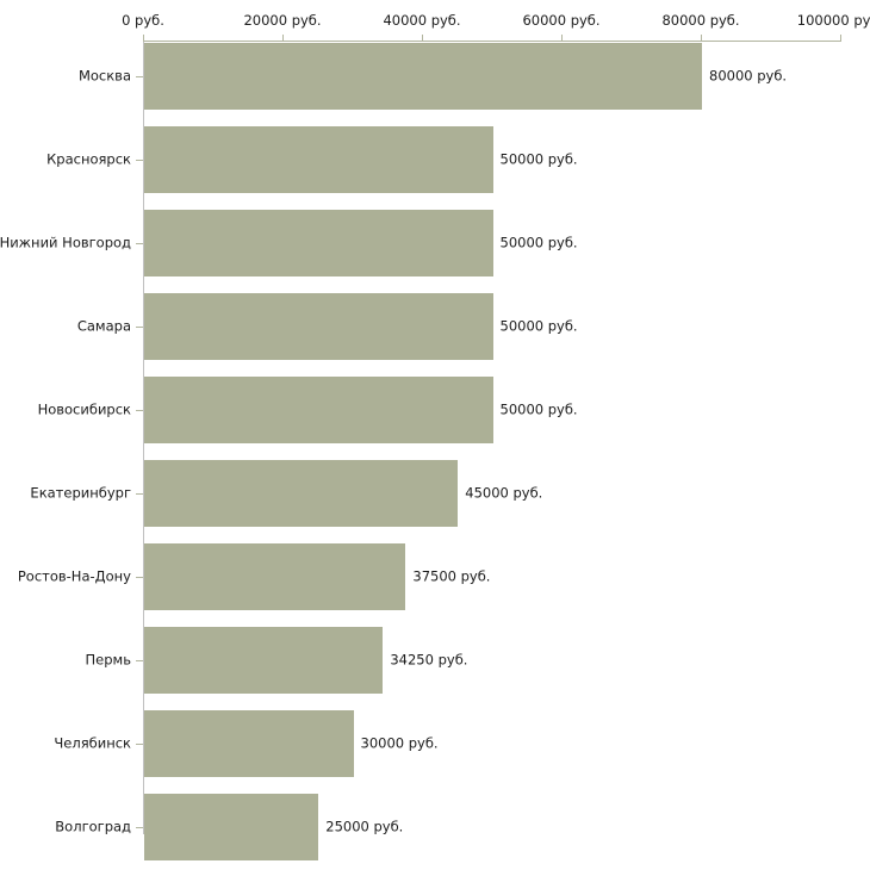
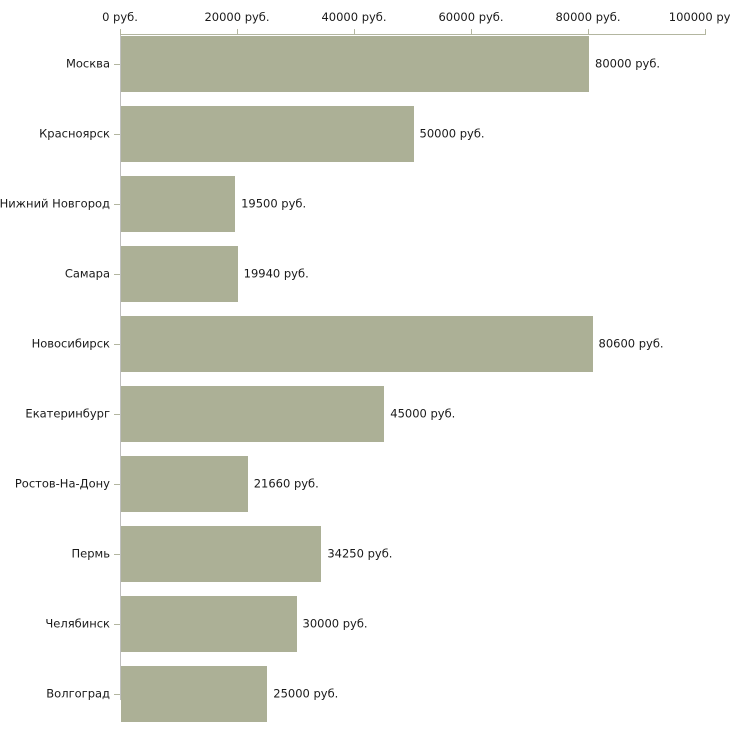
Нижний Новгород: 50000 -> 19500
Самара: 50000 -> 19940
Новосибирск: 50000 -> 80600
Ростов-На-Дону: 37500 -> 21660
